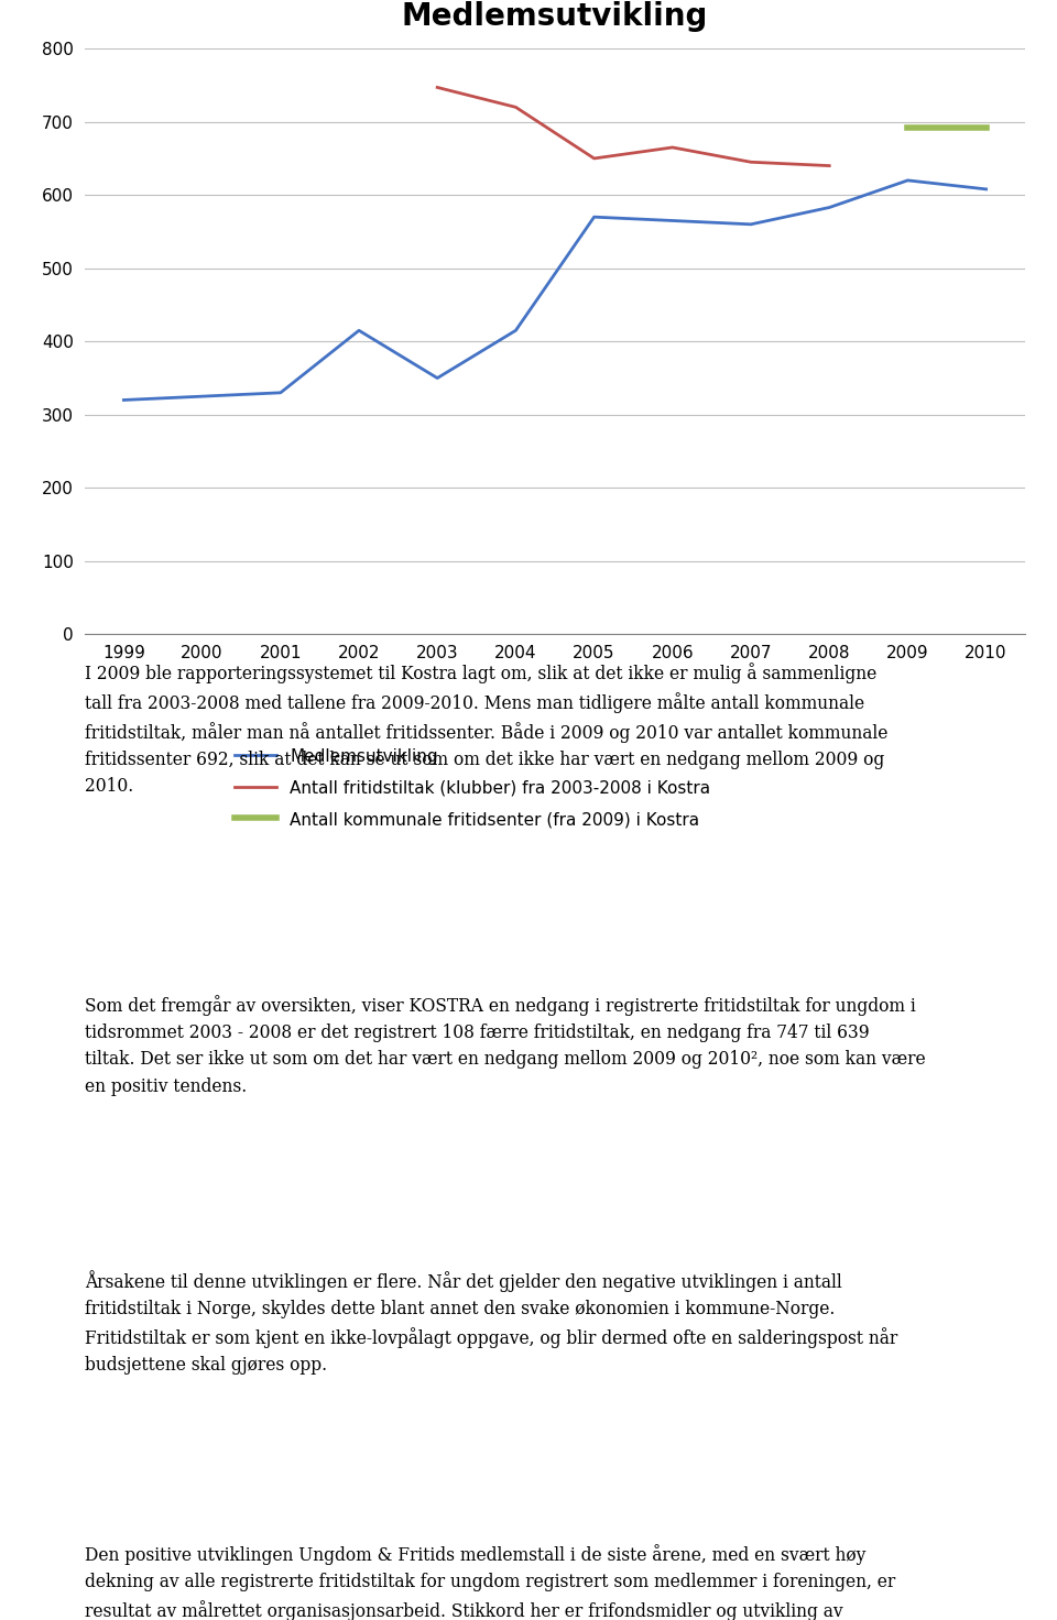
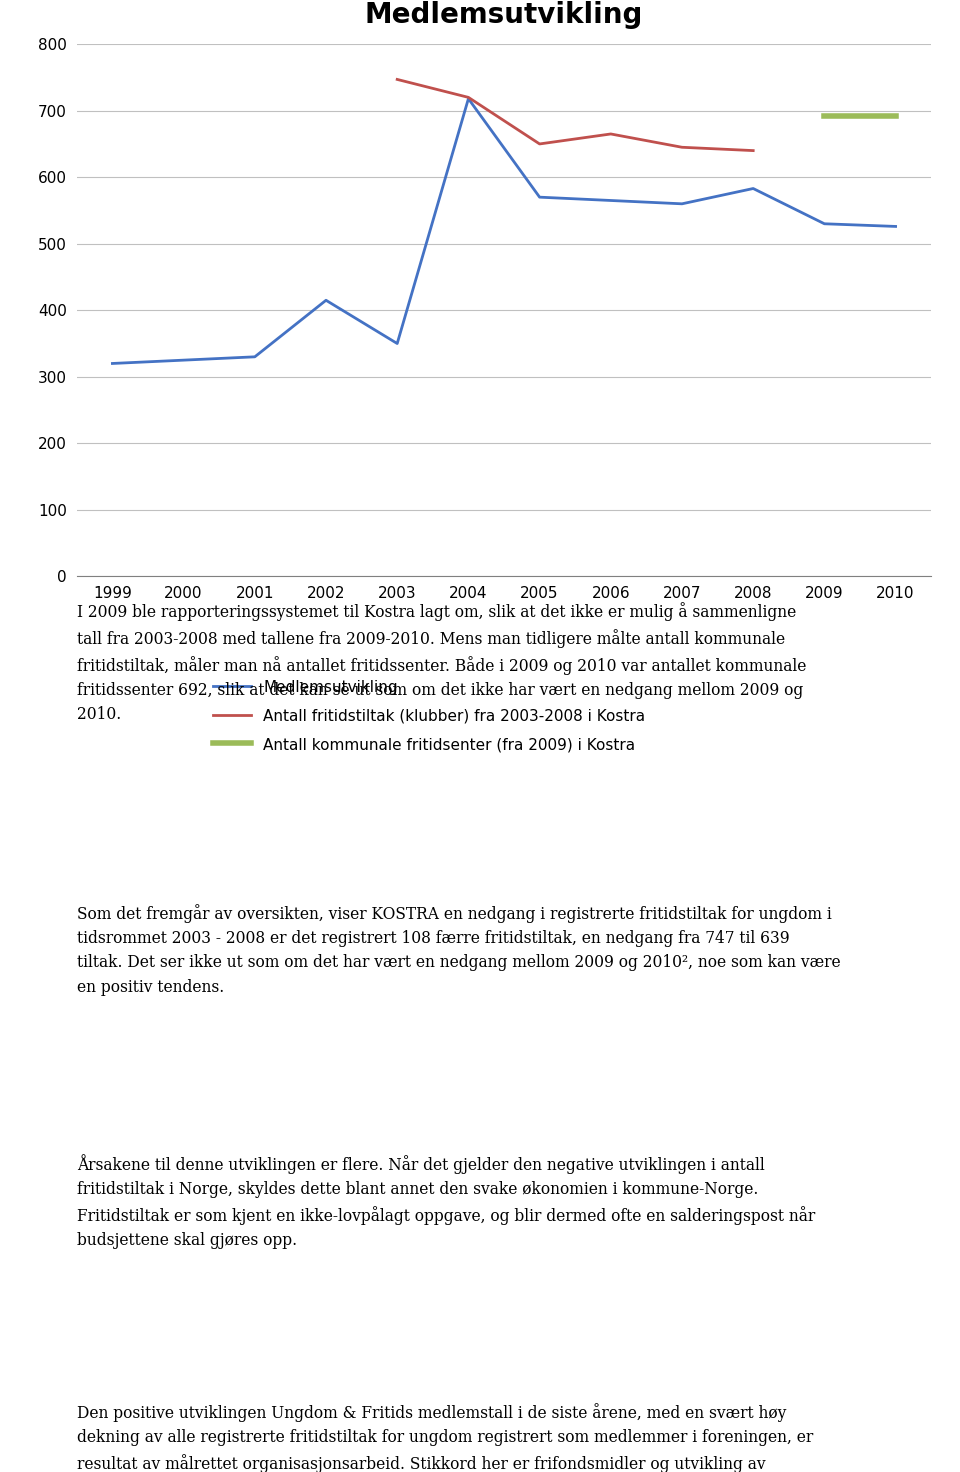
Medlemsutvikling/2004: 415 -> 718
Medlemsutvikling/2009: 620 -> 530
Medlemsutvikling/2010: 608 -> 526
